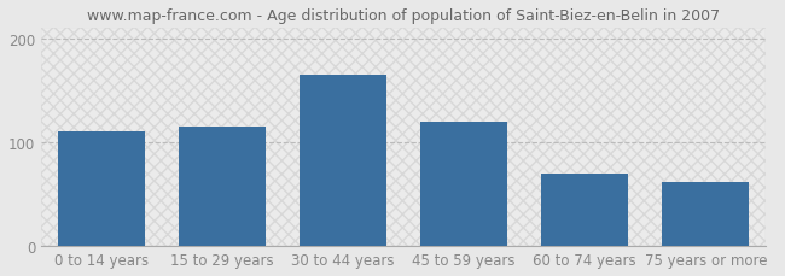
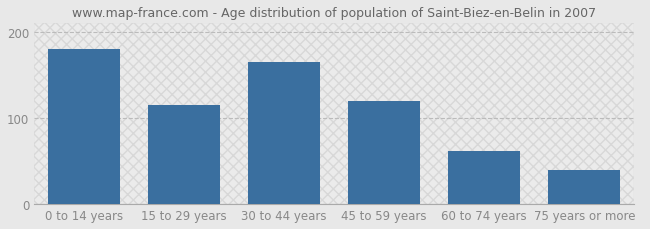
0 to 14 years: 110 -> 180
60 to 74 years: 70 -> 62
75 years or more: 62 -> 40
